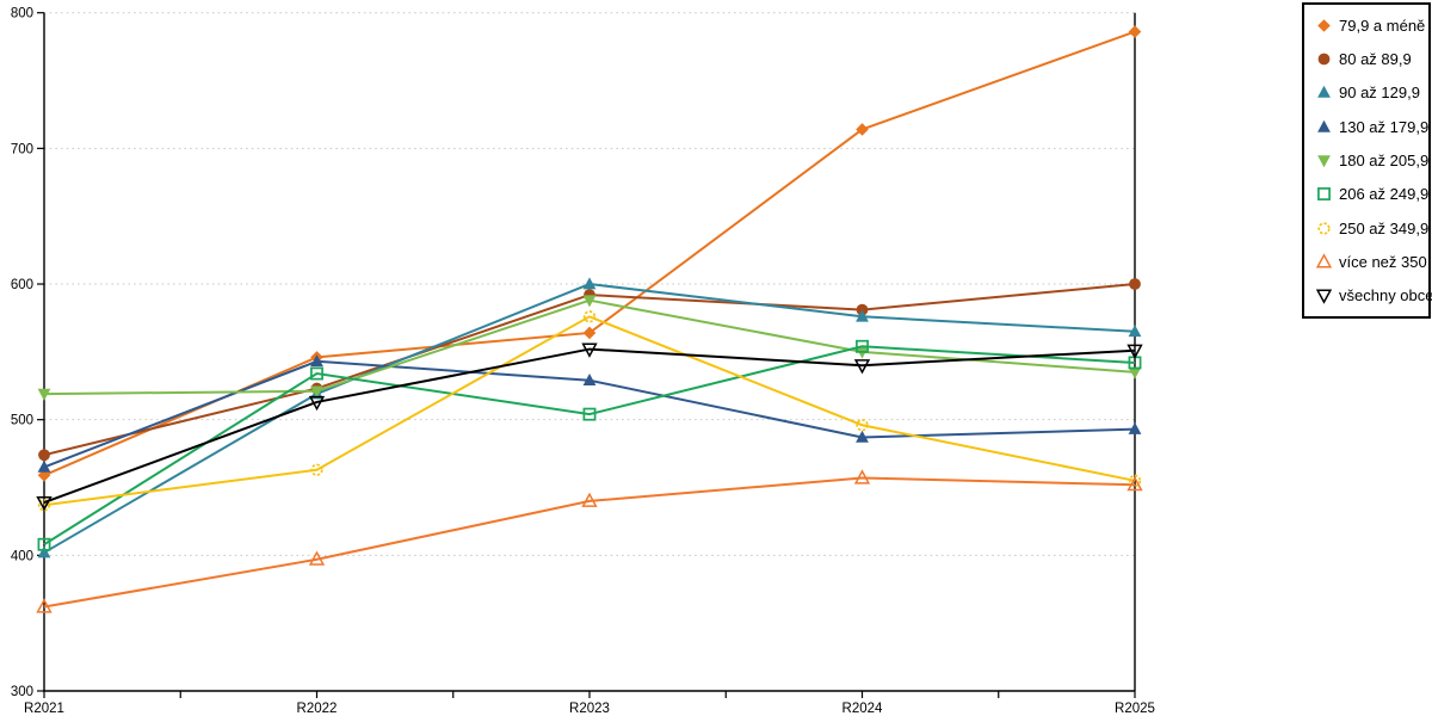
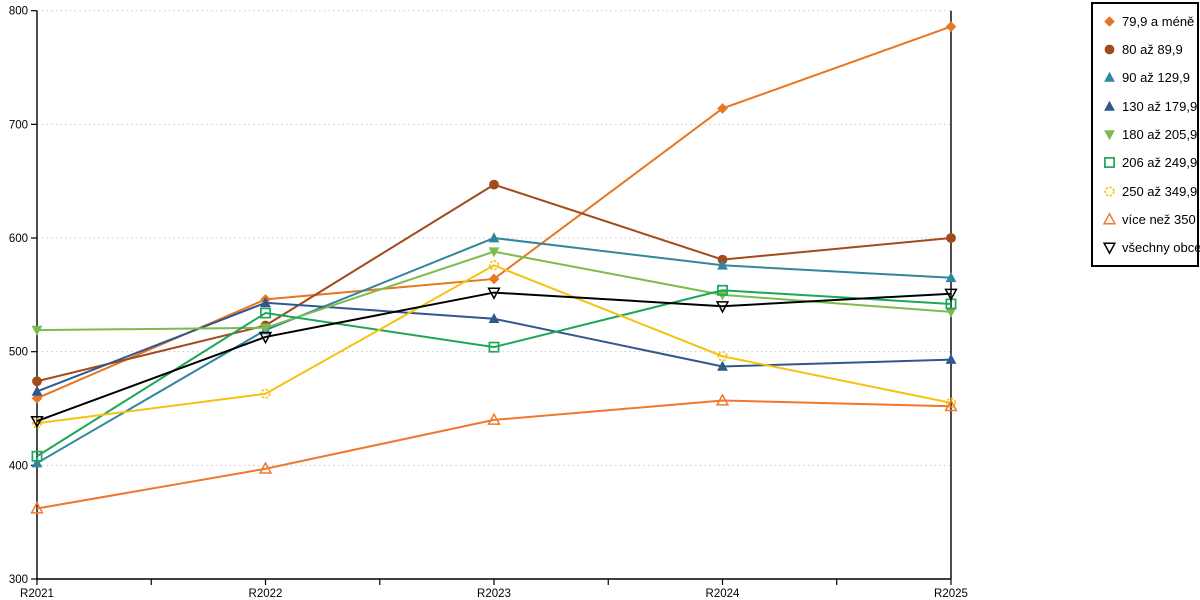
80 až 89,9/R2023: 592 -> 647
